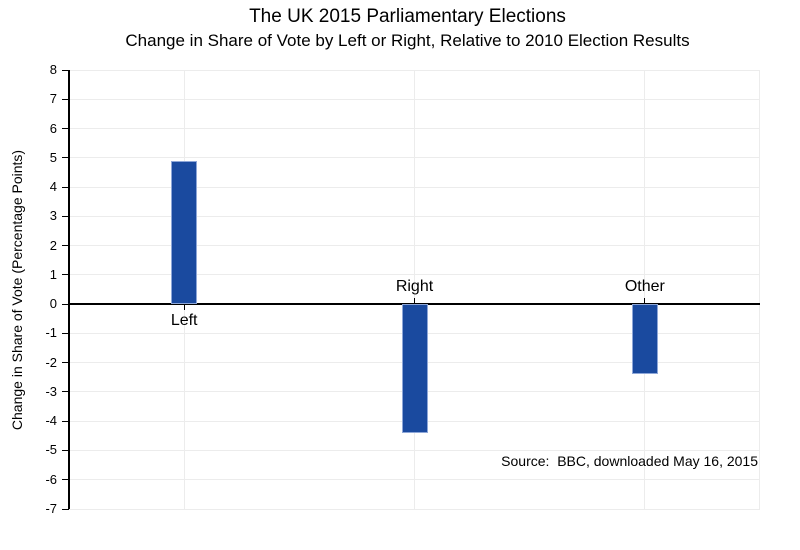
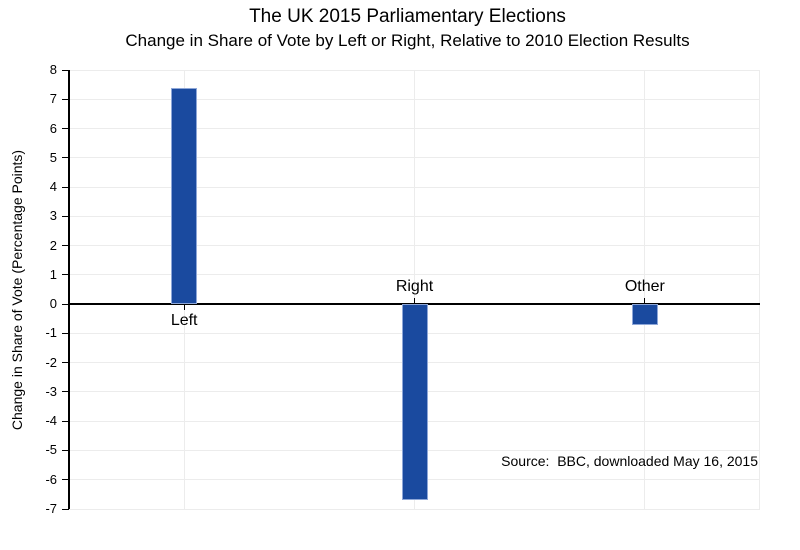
Left: 4.9 -> 7.4
Right: -4.4 -> -6.7
Other: -2.4 -> -0.7
